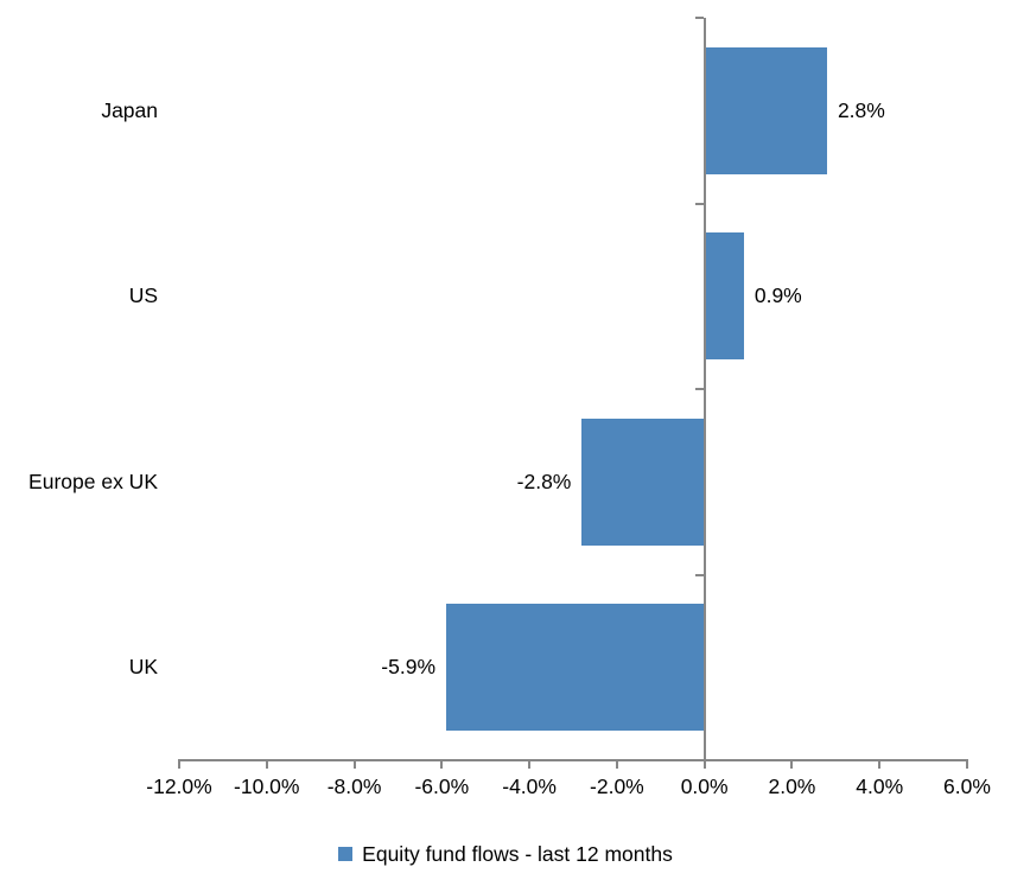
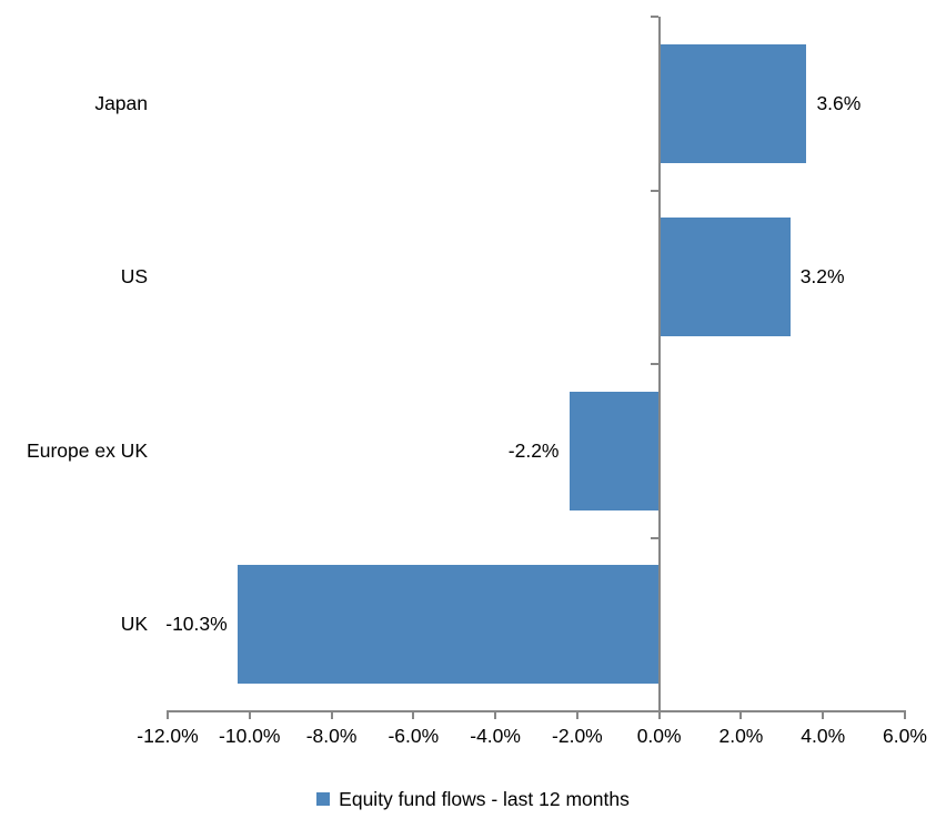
Japan: 2.8% -> 3.6%
US: 0.9% -> 3.2%
Europe ex UK: -2.8% -> -2.2%
UK: -5.9% -> -10.3%
